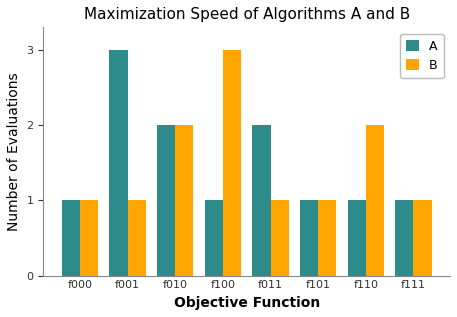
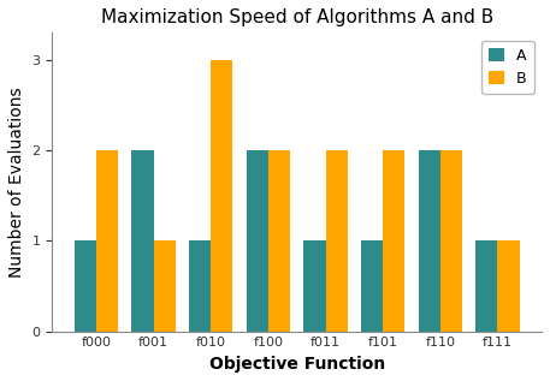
B/f000: 1 -> 2
A/f001: 3 -> 2
A/f010: 2 -> 1
B/f010: 2 -> 3
A/f100: 1 -> 2
B/f100: 3 -> 2
A/f011: 2 -> 1
B/f011: 1 -> 2
B/f101: 1 -> 2
A/f110: 1 -> 2
